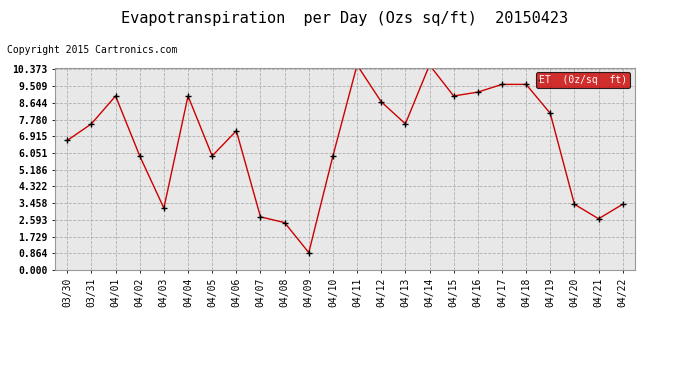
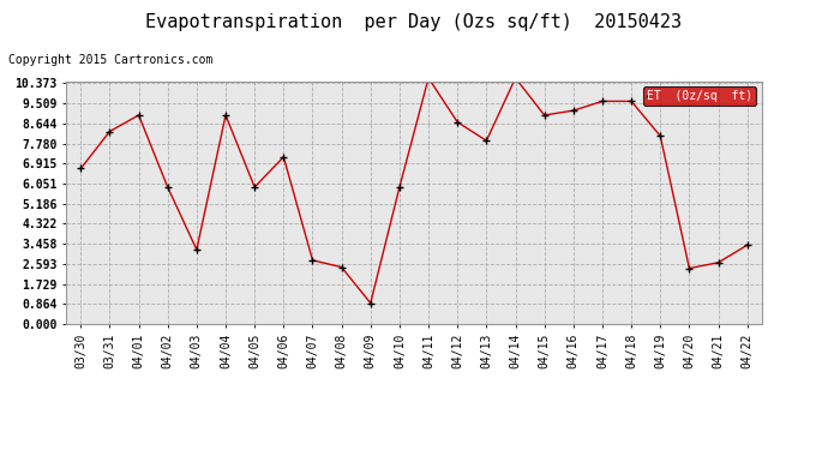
03/31: 7.6 -> 8.3
04/13: 7.6 -> 7.9
04/20: 3.4 -> 2.4
